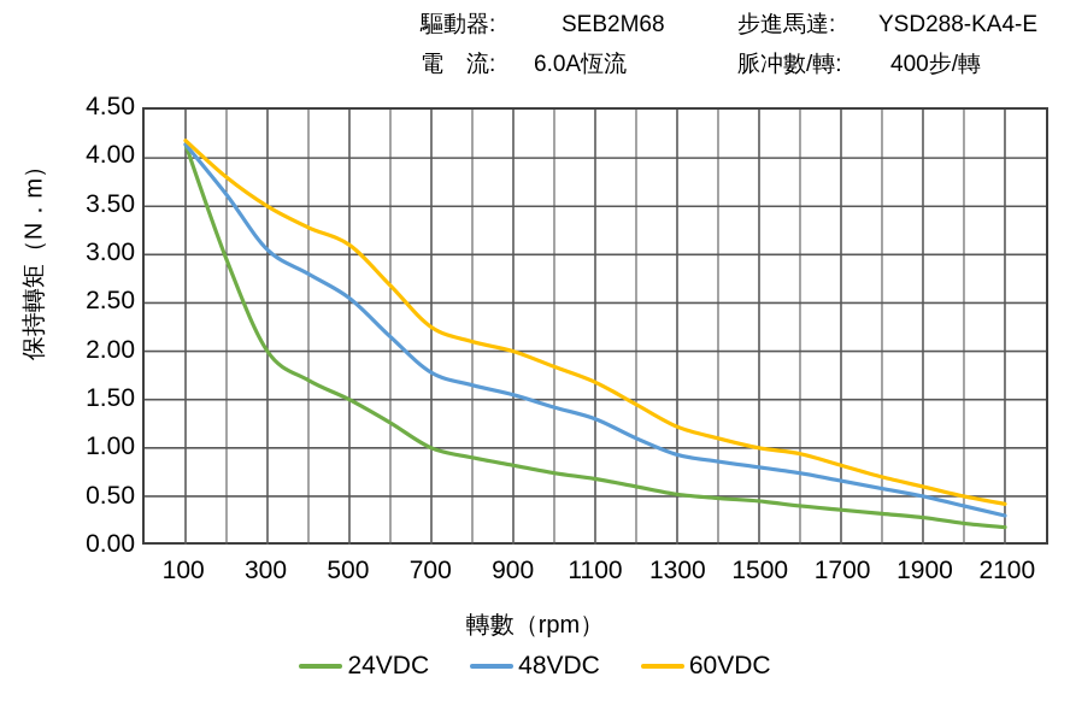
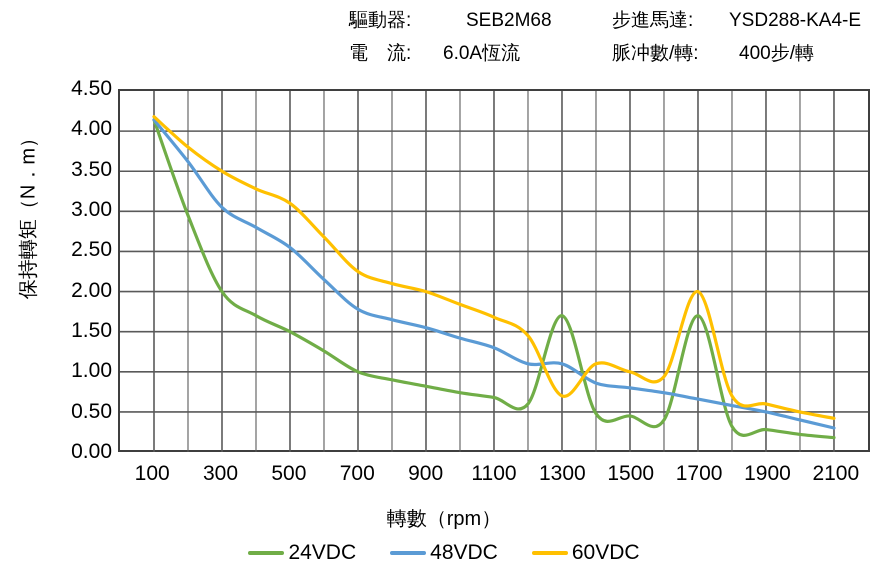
24VDC/1300: 0.5 -> 1.7
48VDC/1300: 0.9 -> 1.1
60VDC/1300: 1.2 -> 0.7
24VDC/1700: 0.4 -> 1.7
60VDC/1700: 0.8 -> 2.0
